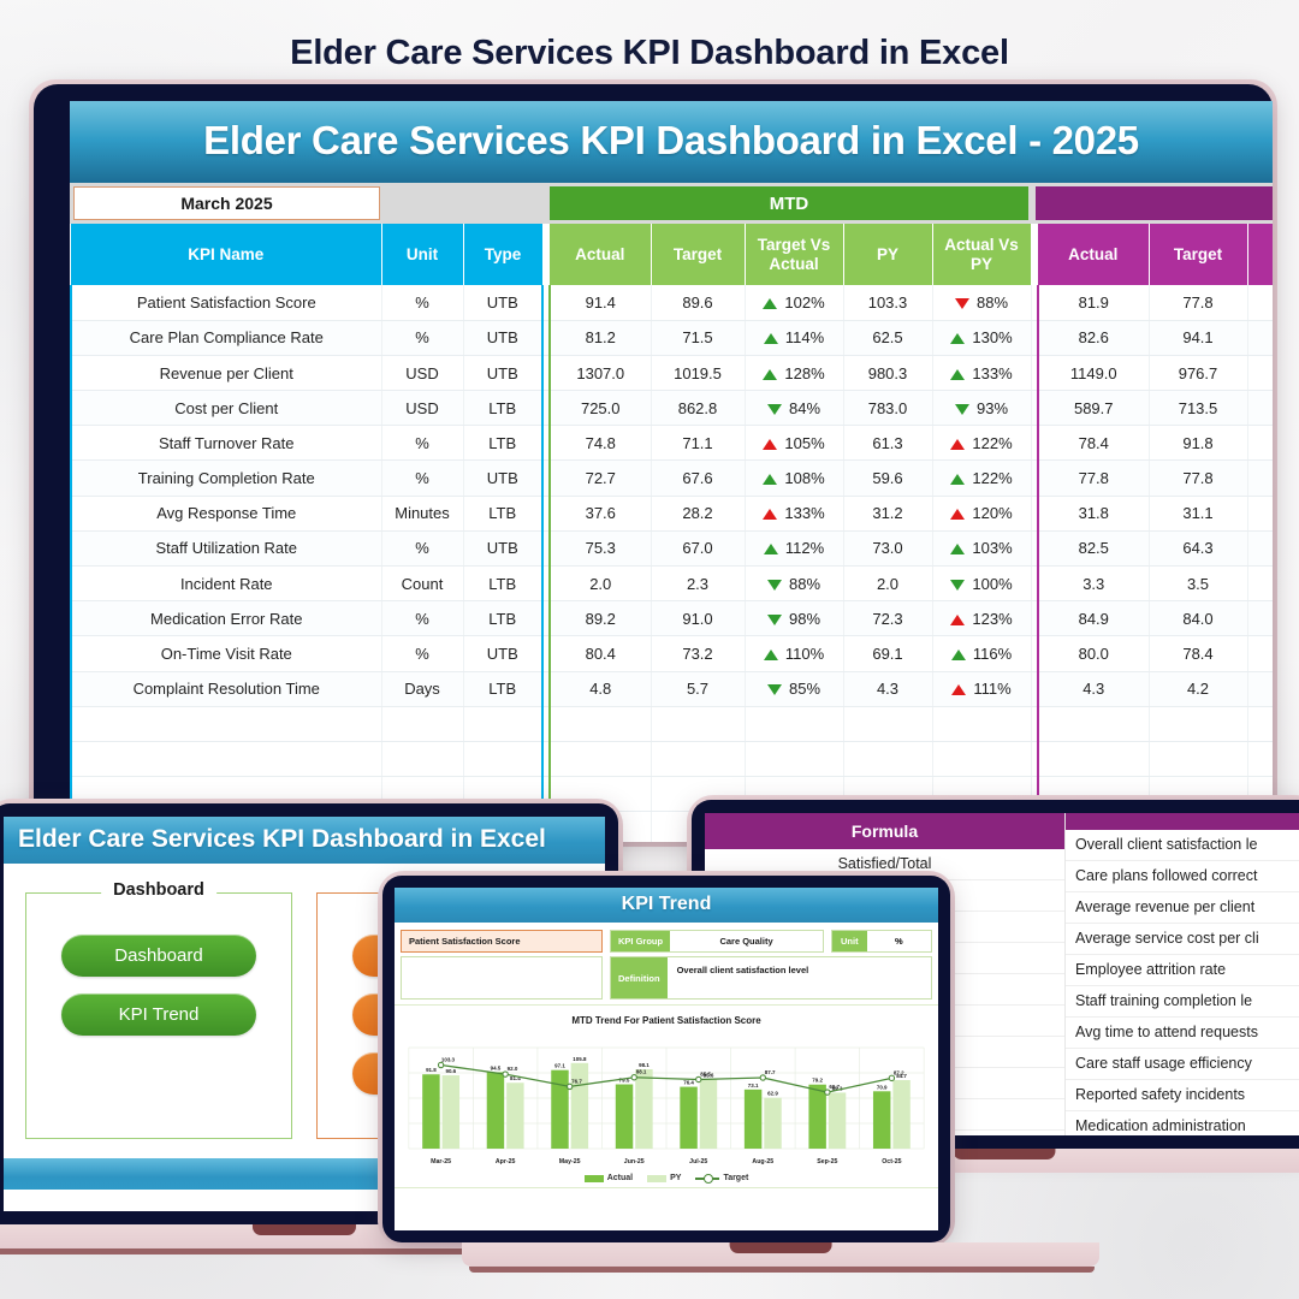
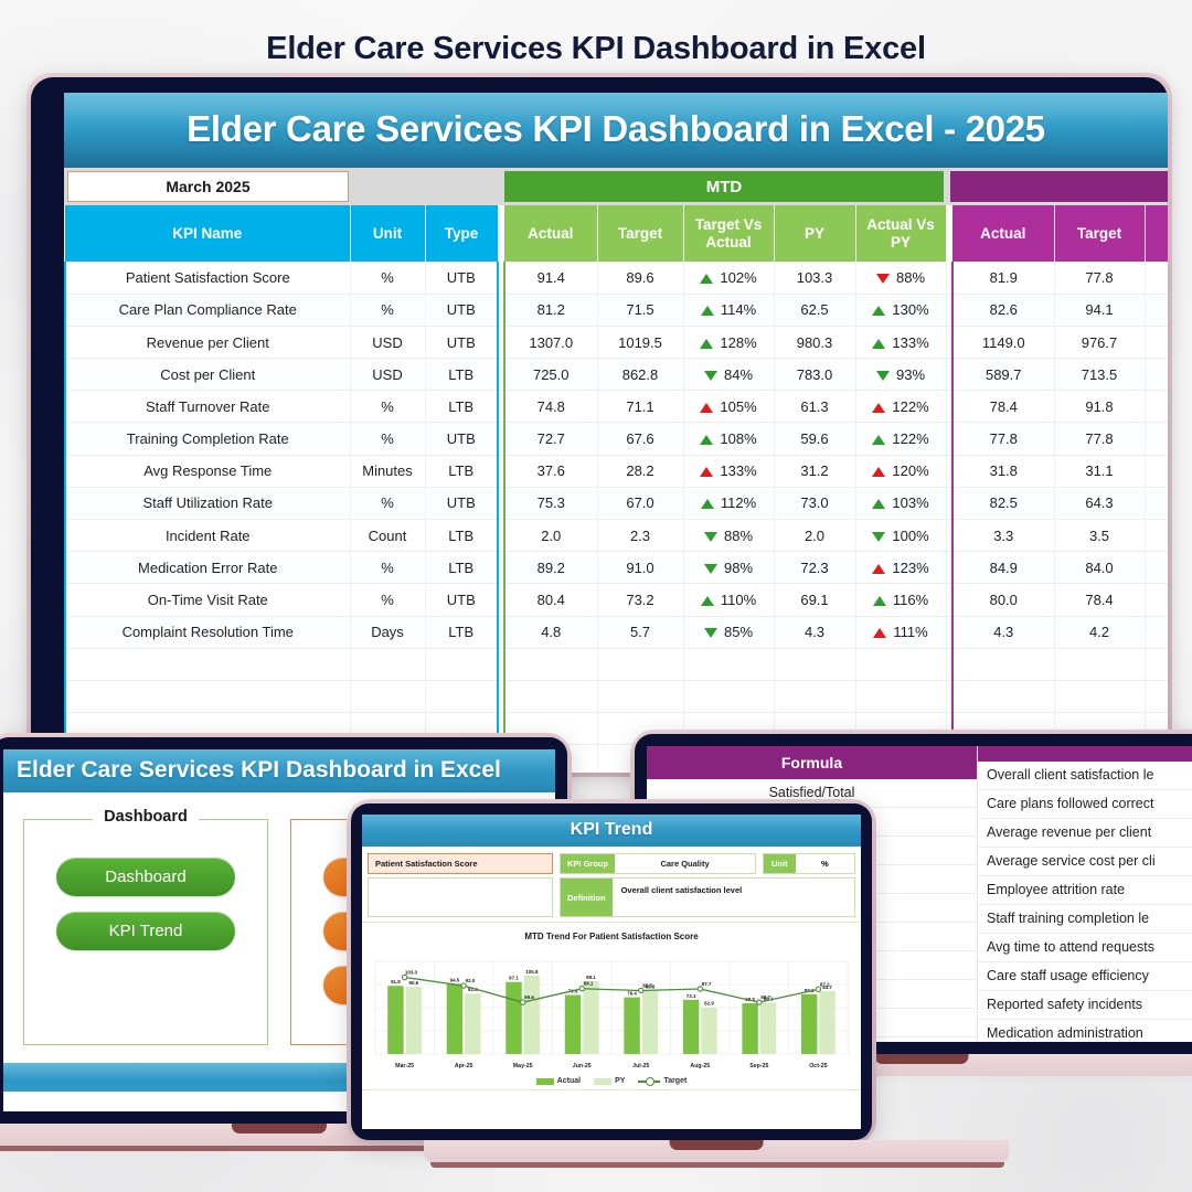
Target/May-25: 76.7 -> 69.6
Actual/Sep-25: 79.2 -> 68.5
Actual/Oct-25: 70.9 -> 80.6
